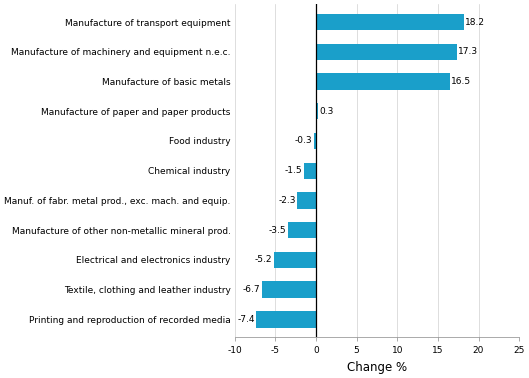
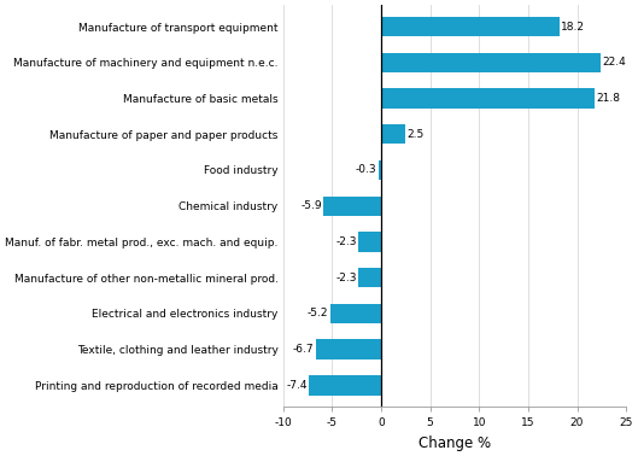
Manufacture of machinery and equipment n.e.c.: 17.3 -> 22.4
Manufacture of basic metals: 16.5 -> 21.8
Manufacture of paper and paper products: 0.3 -> 2.5
Chemical industry: -1.5 -> -5.9
Manufacture of other non-metallic mineral prod.: -3.5 -> -2.3
